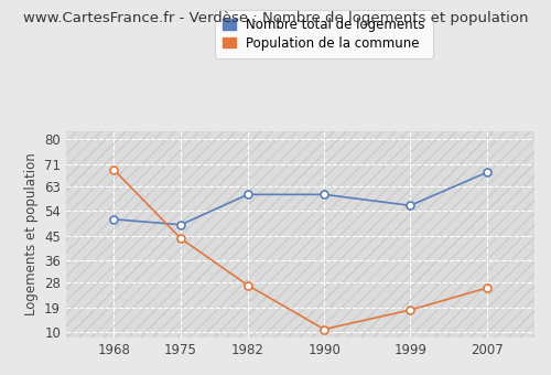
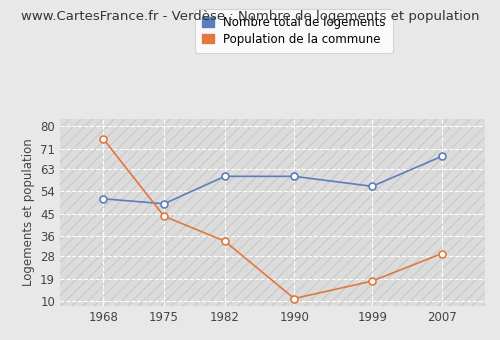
Population de la commune/1968: 69 -> 75
Population de la commune/1982: 27 -> 34
Population de la commune/2007: 26 -> 29
